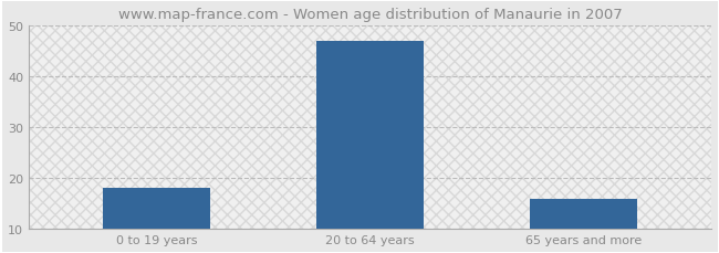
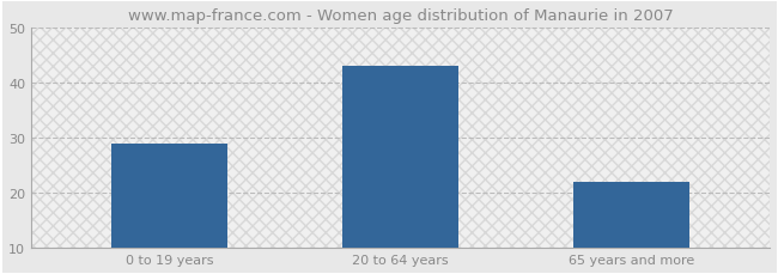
0 to 19 years: 18 -> 29
20 to 64 years: 47 -> 43
65 years and more: 16 -> 22
